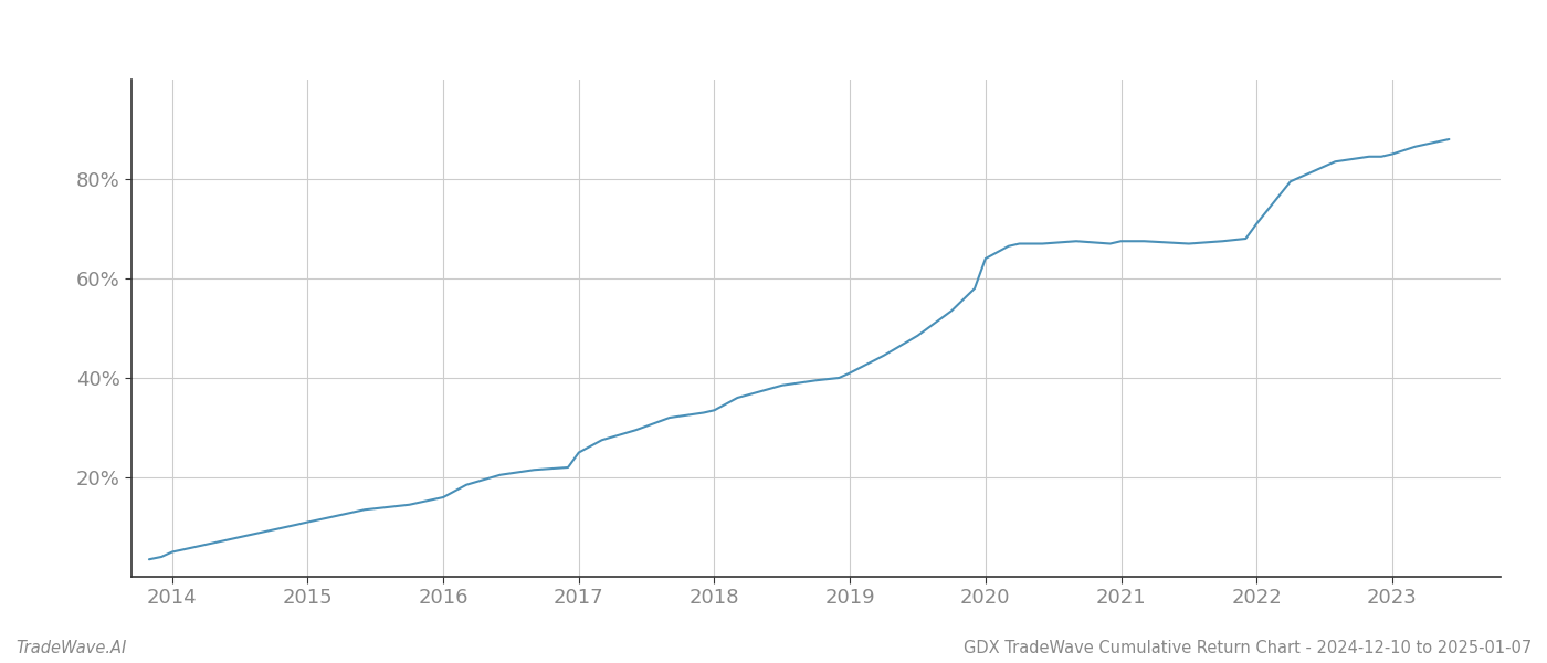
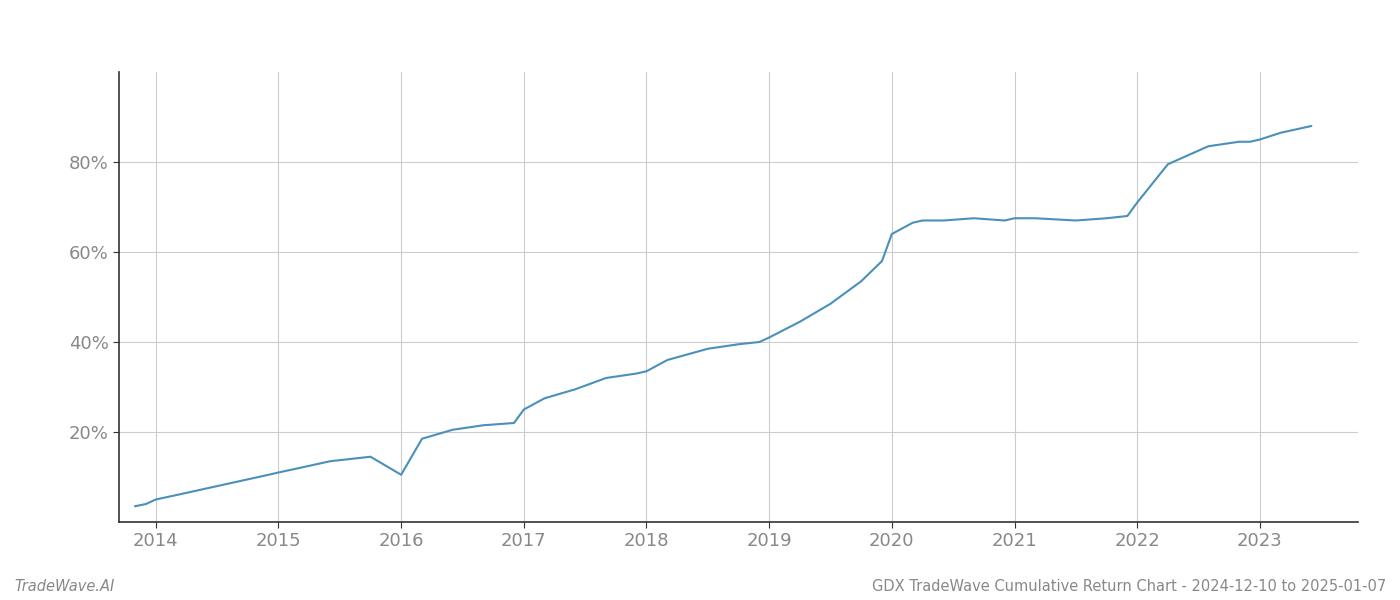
2016: 16.0% -> 10.5%
